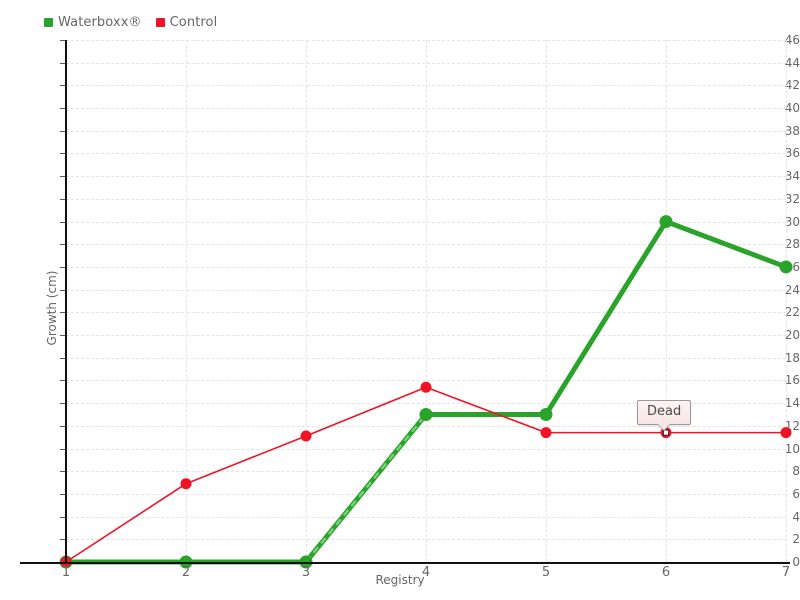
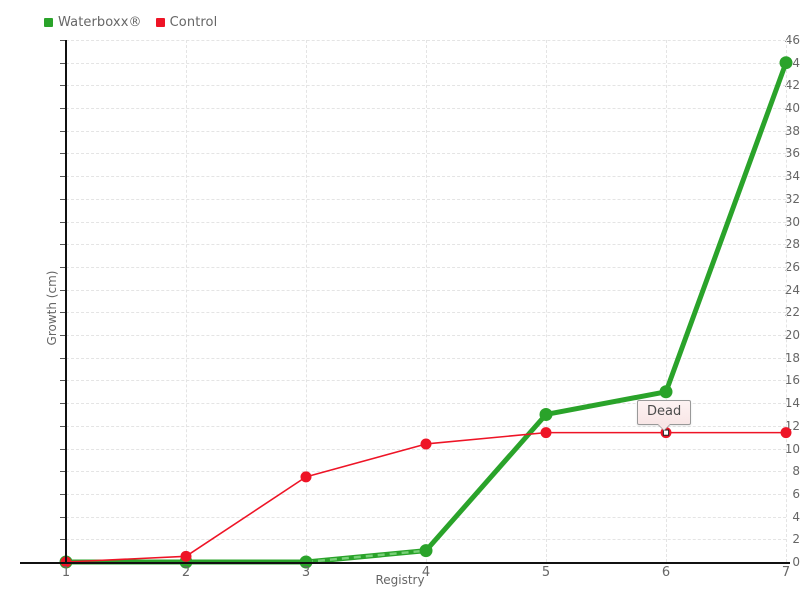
Control/2: 6.9 -> 0.5
Control/3: 11.1 -> 7.5
Waterboxx®/4: 13 -> 1
Control/4: 15.4 -> 10.4
Waterboxx®/6: 30 -> 15
Waterboxx®/7: 26 -> 44
